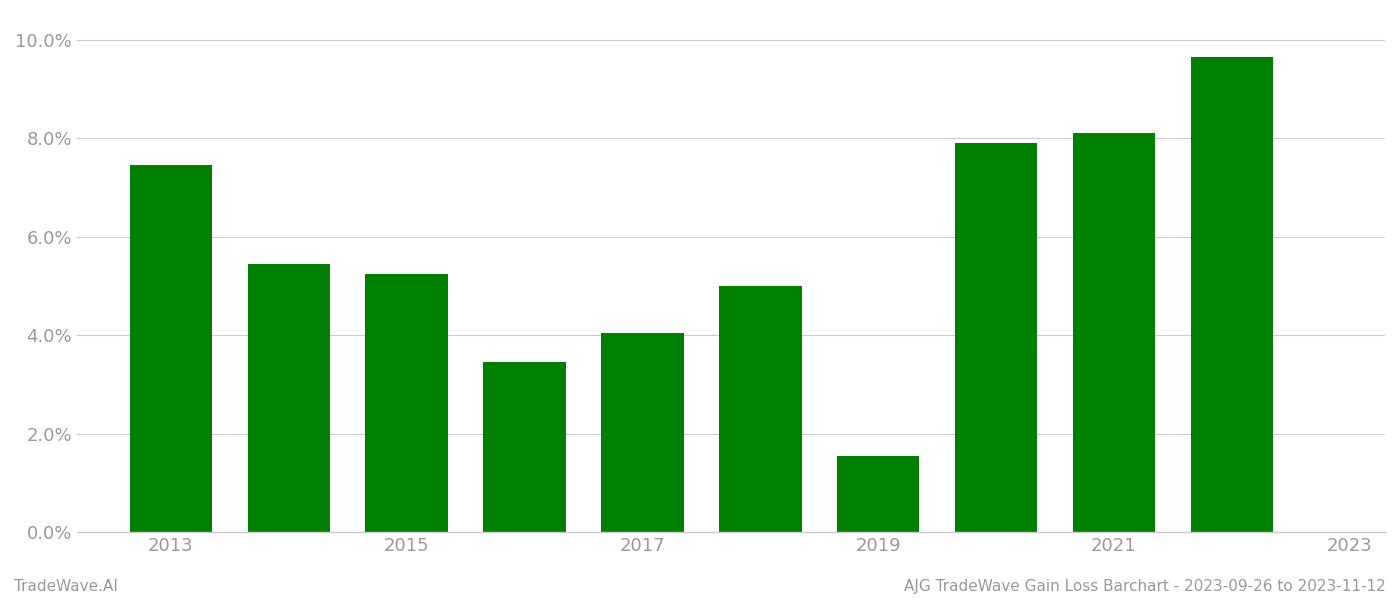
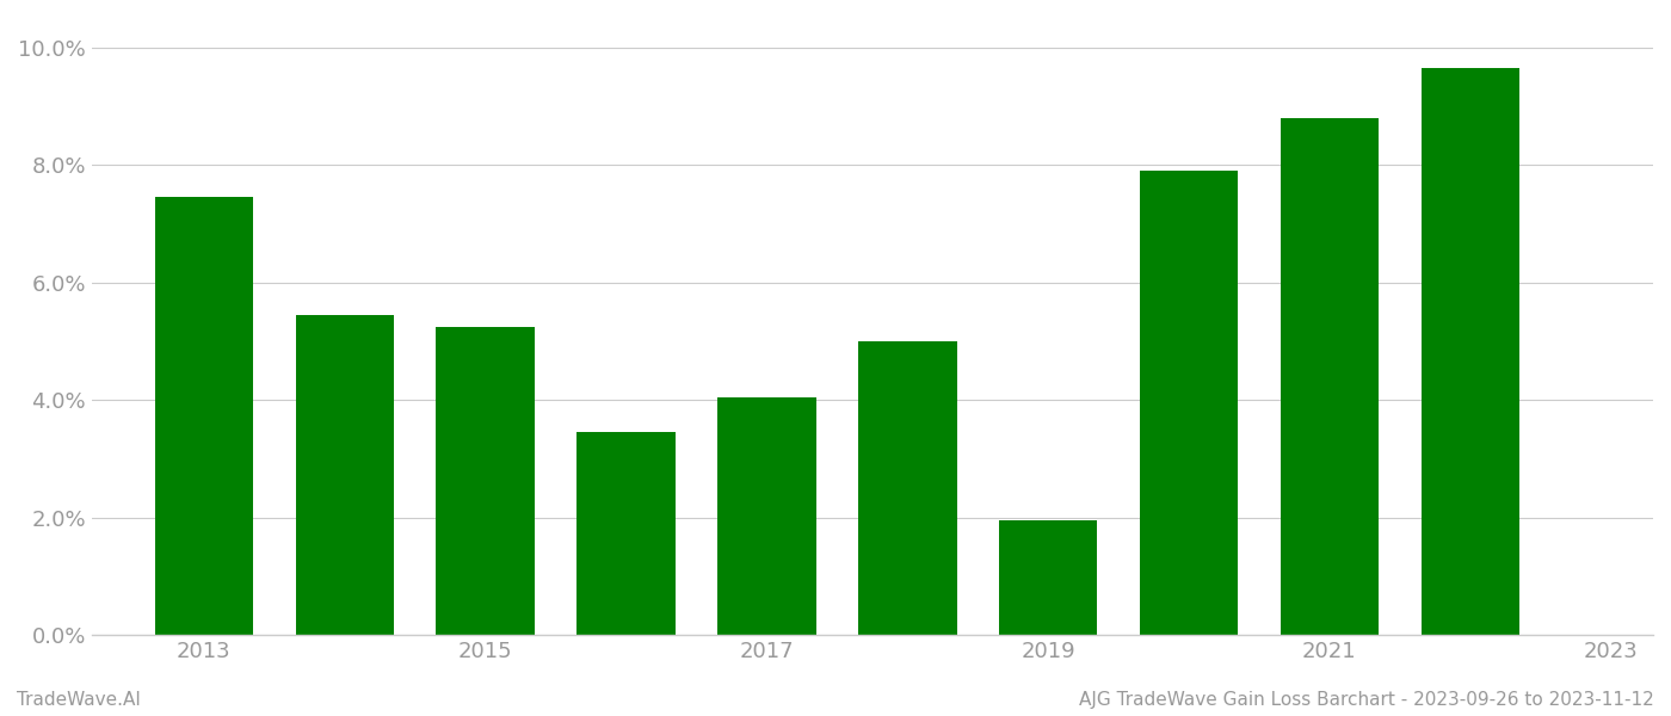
2019: 1.55% -> 1.95%
2021: 8.10% -> 8.80%
